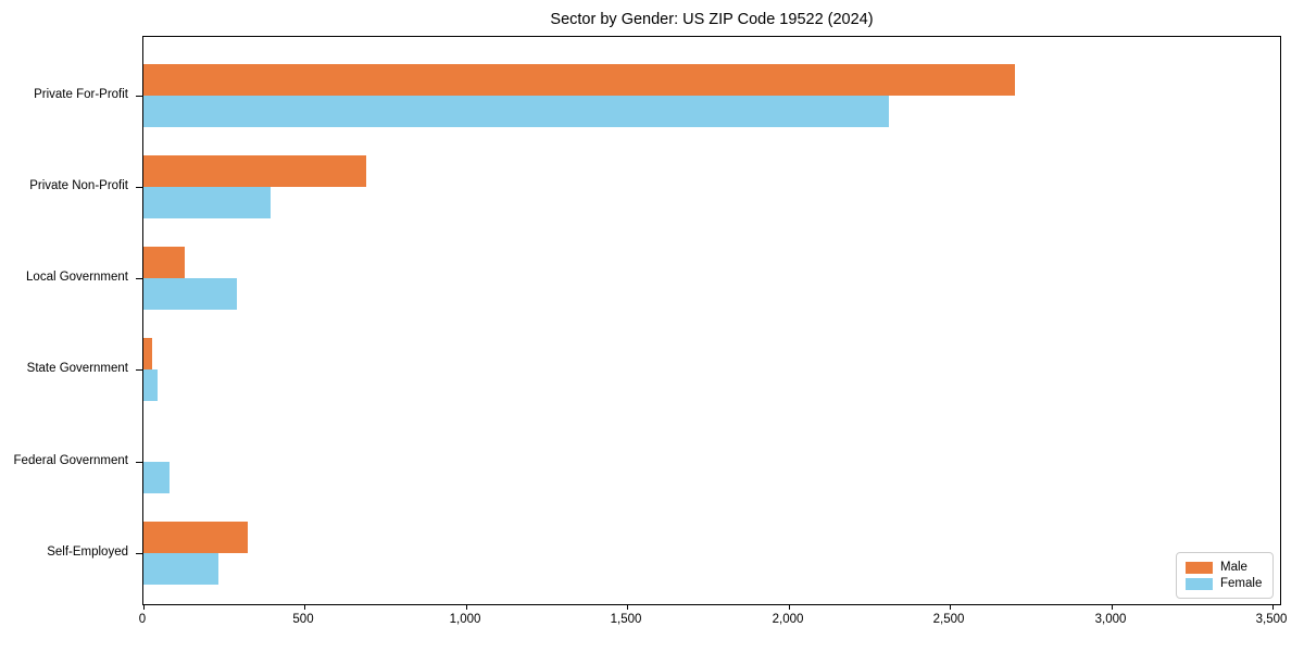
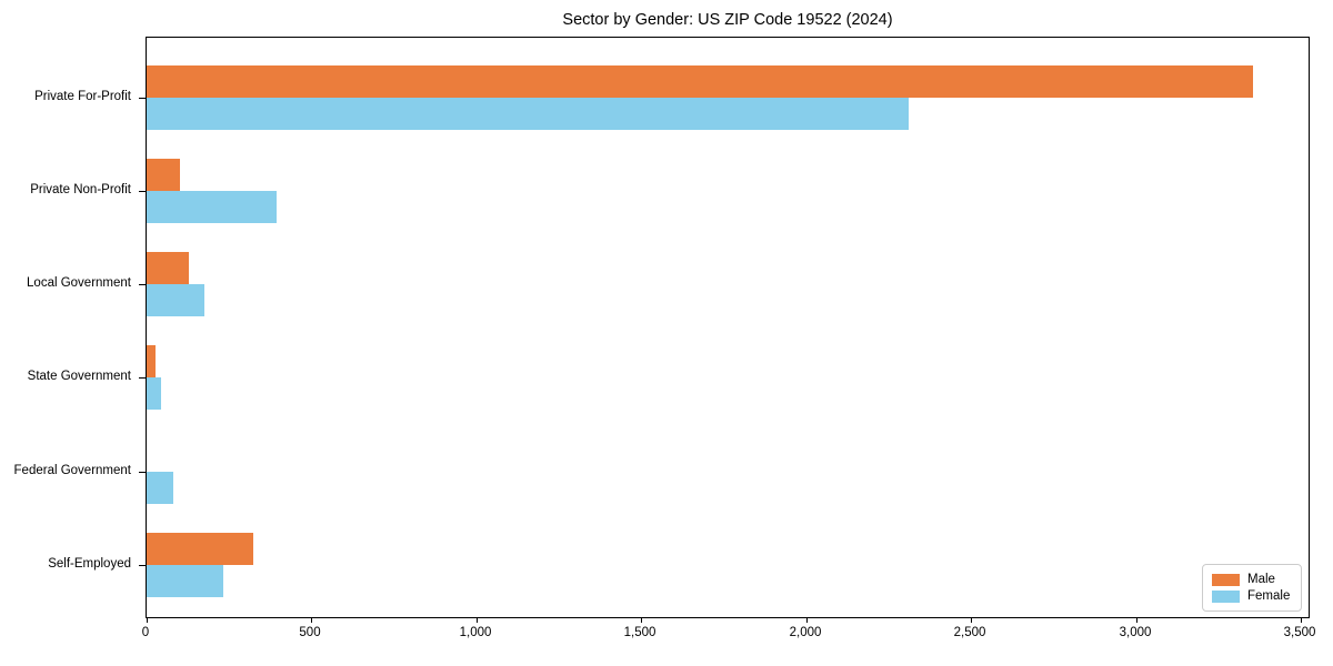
Male/Private For-Profit: 2700 -> 3360
Male/Private Non-Profit: 690 -> 100
Female/Local Government: 290 -> 180
